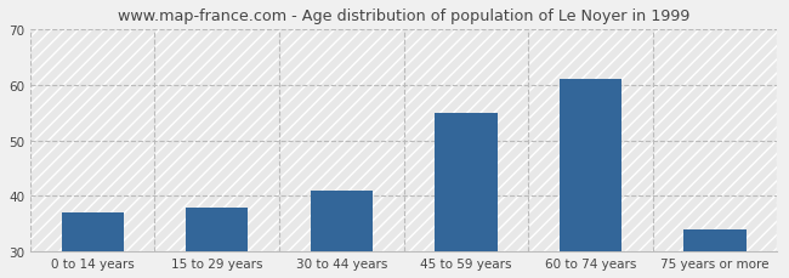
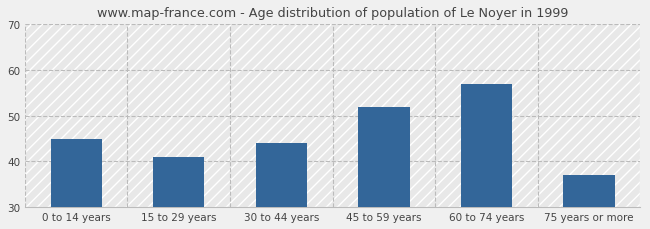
0 to 14 years: 37 -> 45
15 to 29 years: 38 -> 41
30 to 44 years: 41 -> 44
45 to 59 years: 55 -> 52
60 to 74 years: 61 -> 57
75 years or more: 34 -> 37
